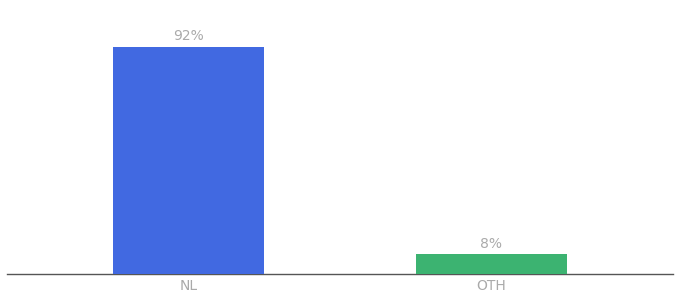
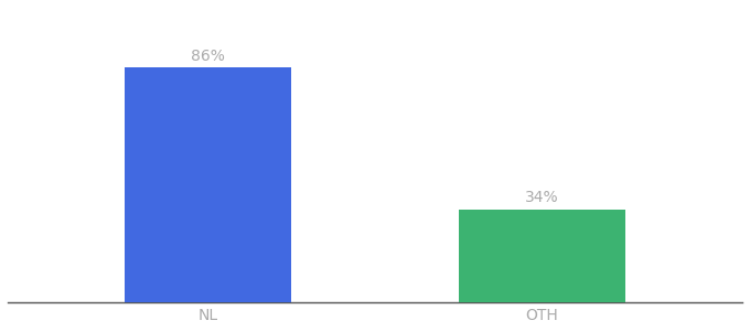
NL: 92% -> 86%
OTH: 8% -> 34%
